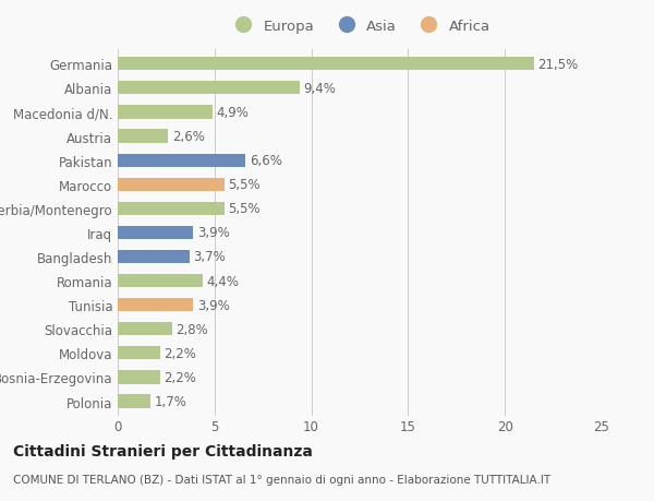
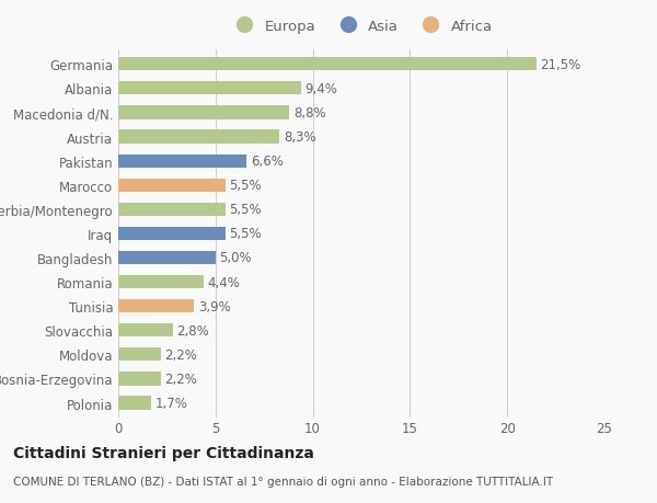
Macedonia d/N.: 4,9% -> 8,8%
Austria: 2,6% -> 8,3%
Iraq: 3,9% -> 5,5%
Bangladesh: 3,7% -> 5,0%
